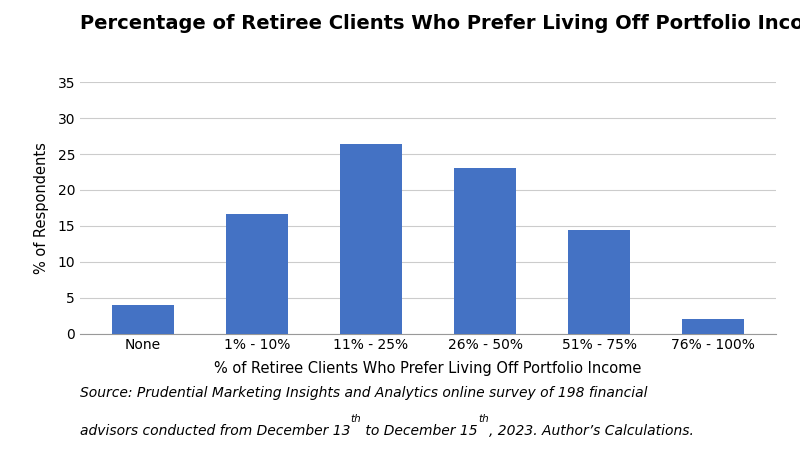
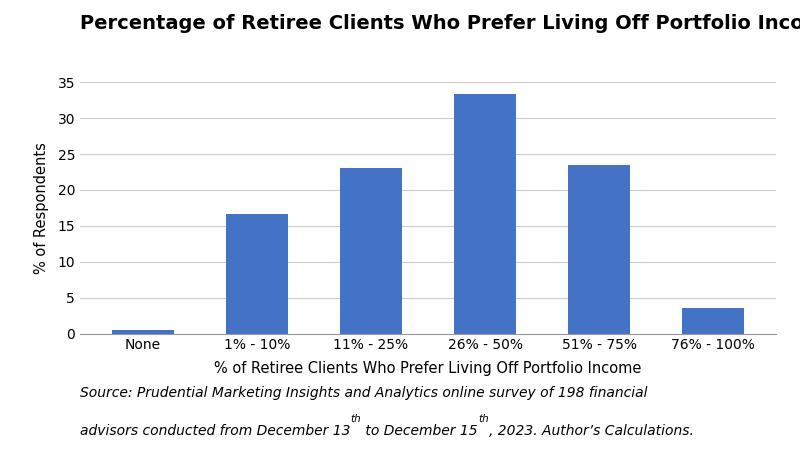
None: 4.0 -> 0.5
11% - 25%: 26.4 -> 23.0
26% - 50%: 23.0 -> 33.3
51% - 75%: 14.4 -> 23.5
76% - 100%: 2.0 -> 3.5
